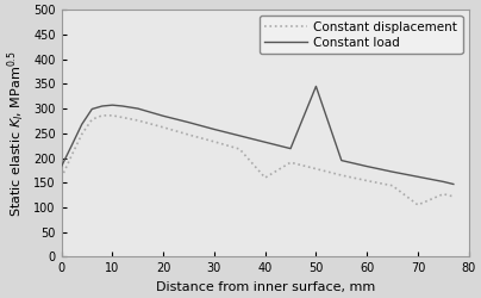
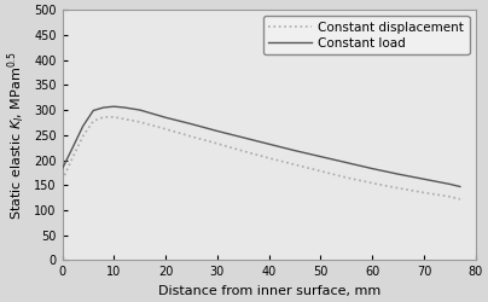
Constant displacement/40: 160 -> 204
Constant load/50: 345 -> 207
Constant displacement/70: 105 -> 135
